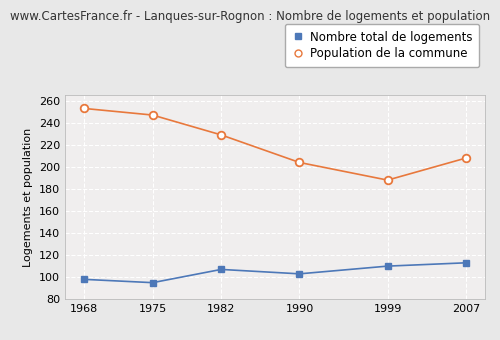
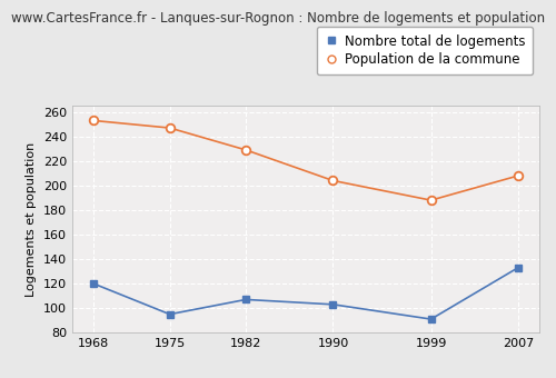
Nombre total de logements/1968: 98 -> 120
Nombre total de logements/1999: 110 -> 91
Nombre total de logements/2007: 113 -> 133
